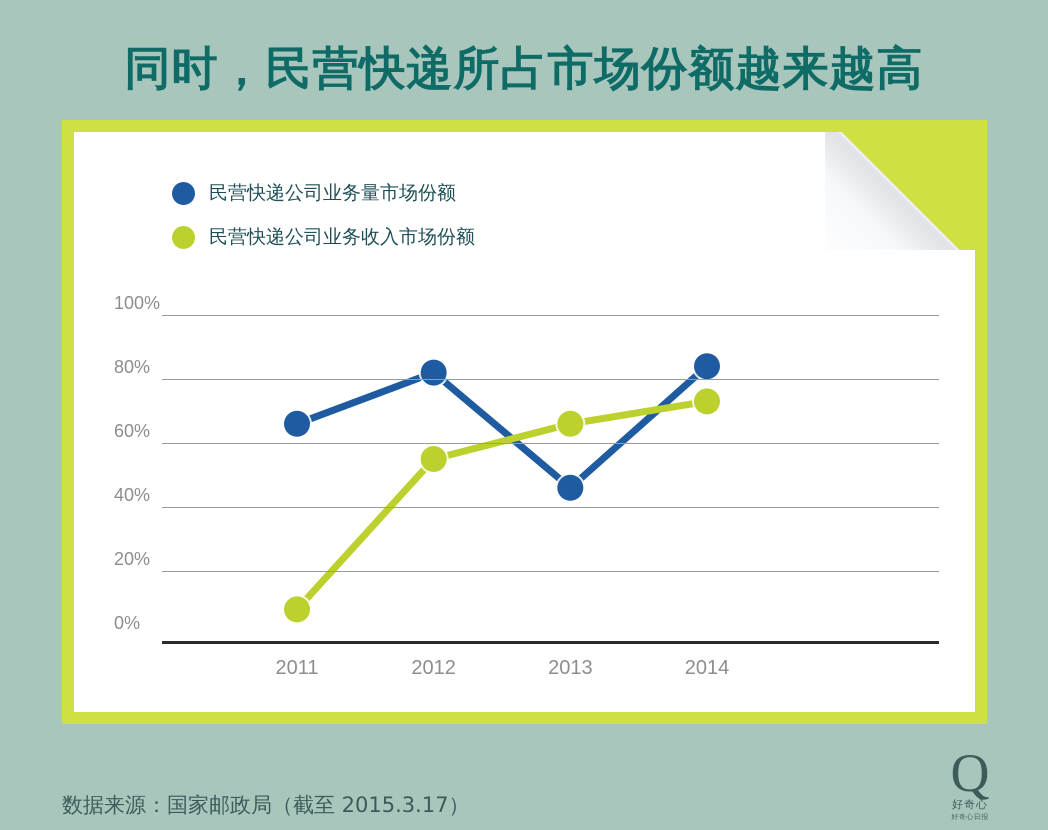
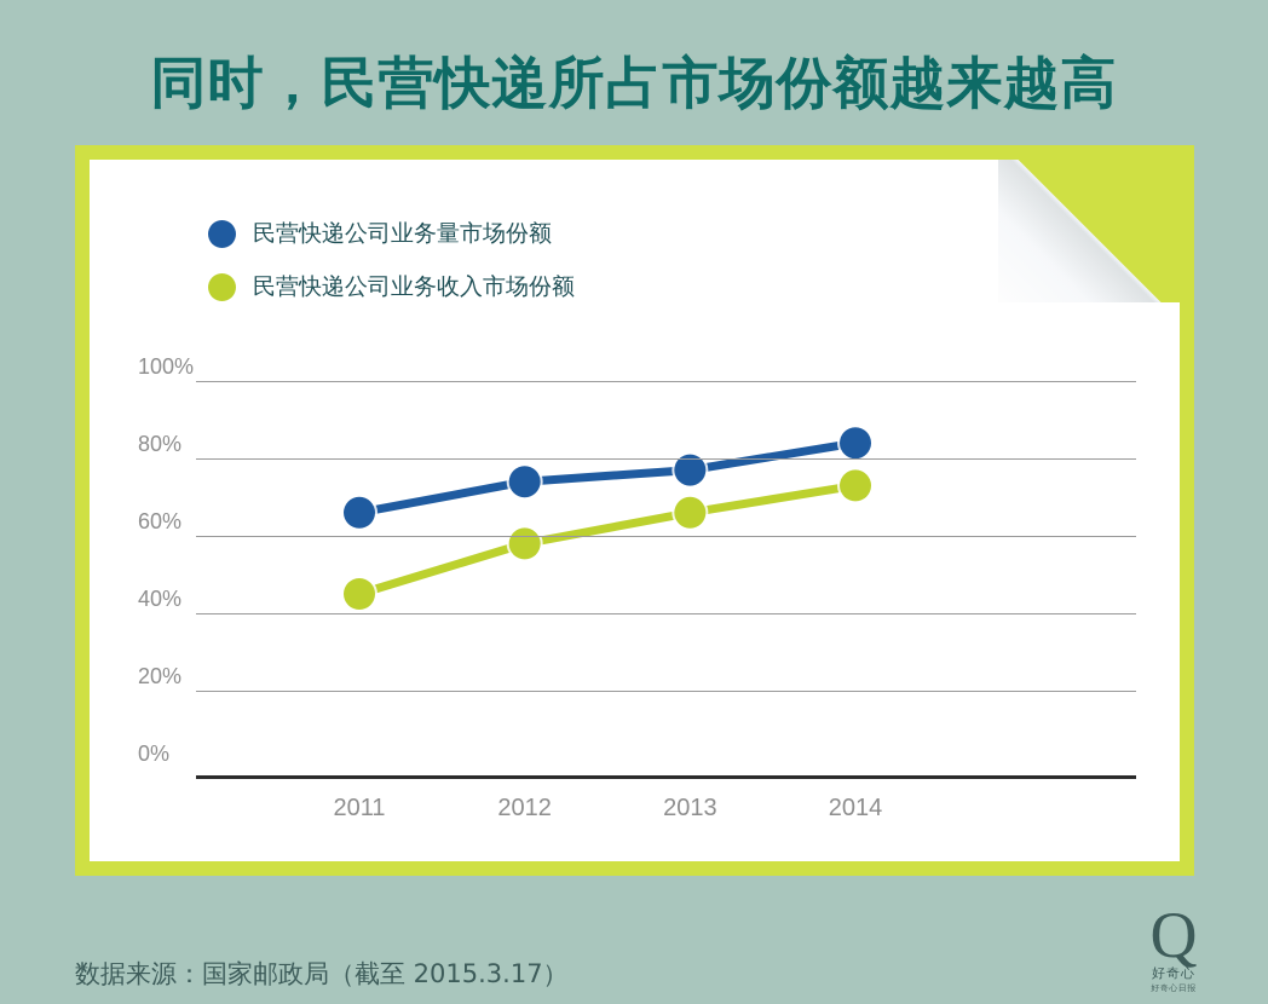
民营快递公司业务收入市场份额/2011: 8% -> 45%
民营快递公司业务量市场份额/2012: 82% -> 74%
民营快递公司业务收入市场份额/2012: 55% -> 58%
民营快递公司业务量市场份额/2013: 46% -> 77%
